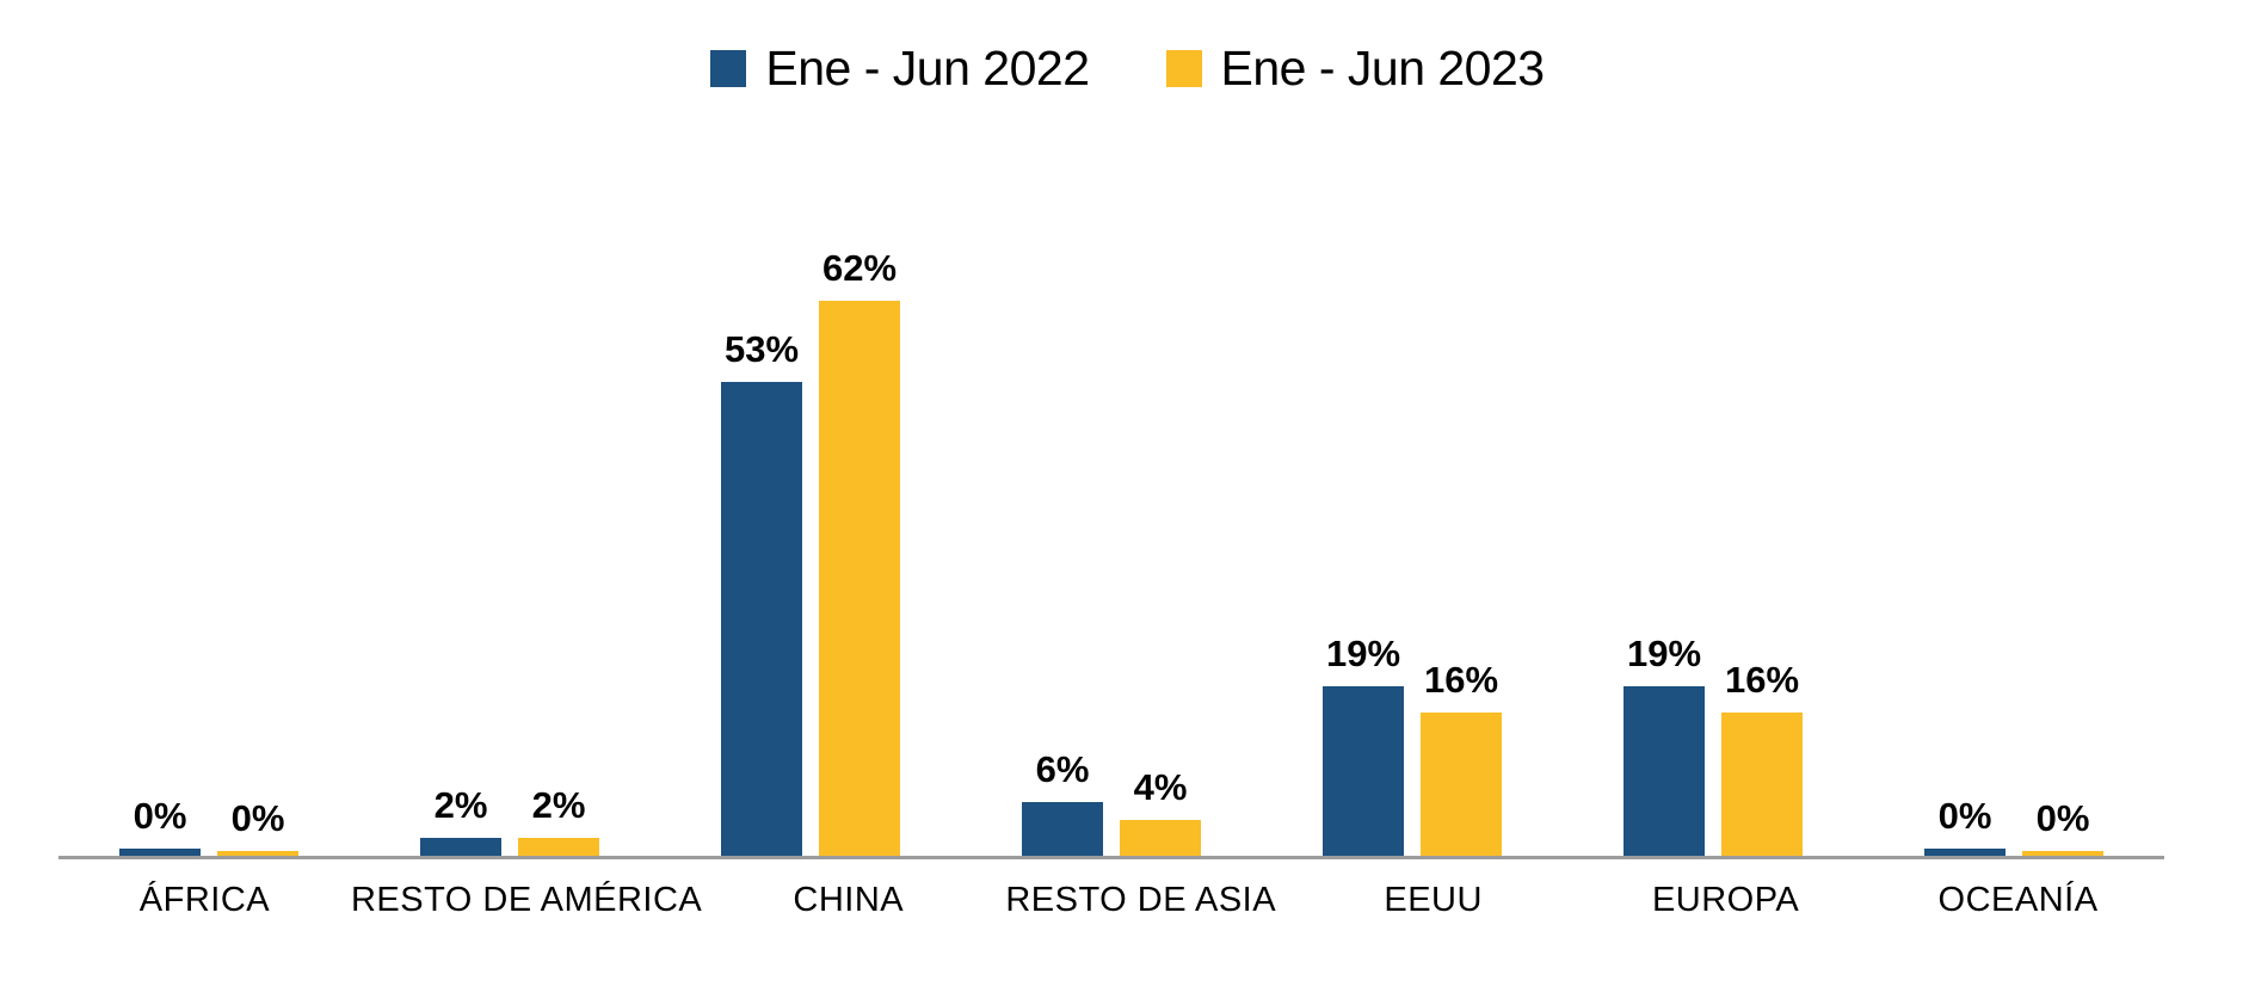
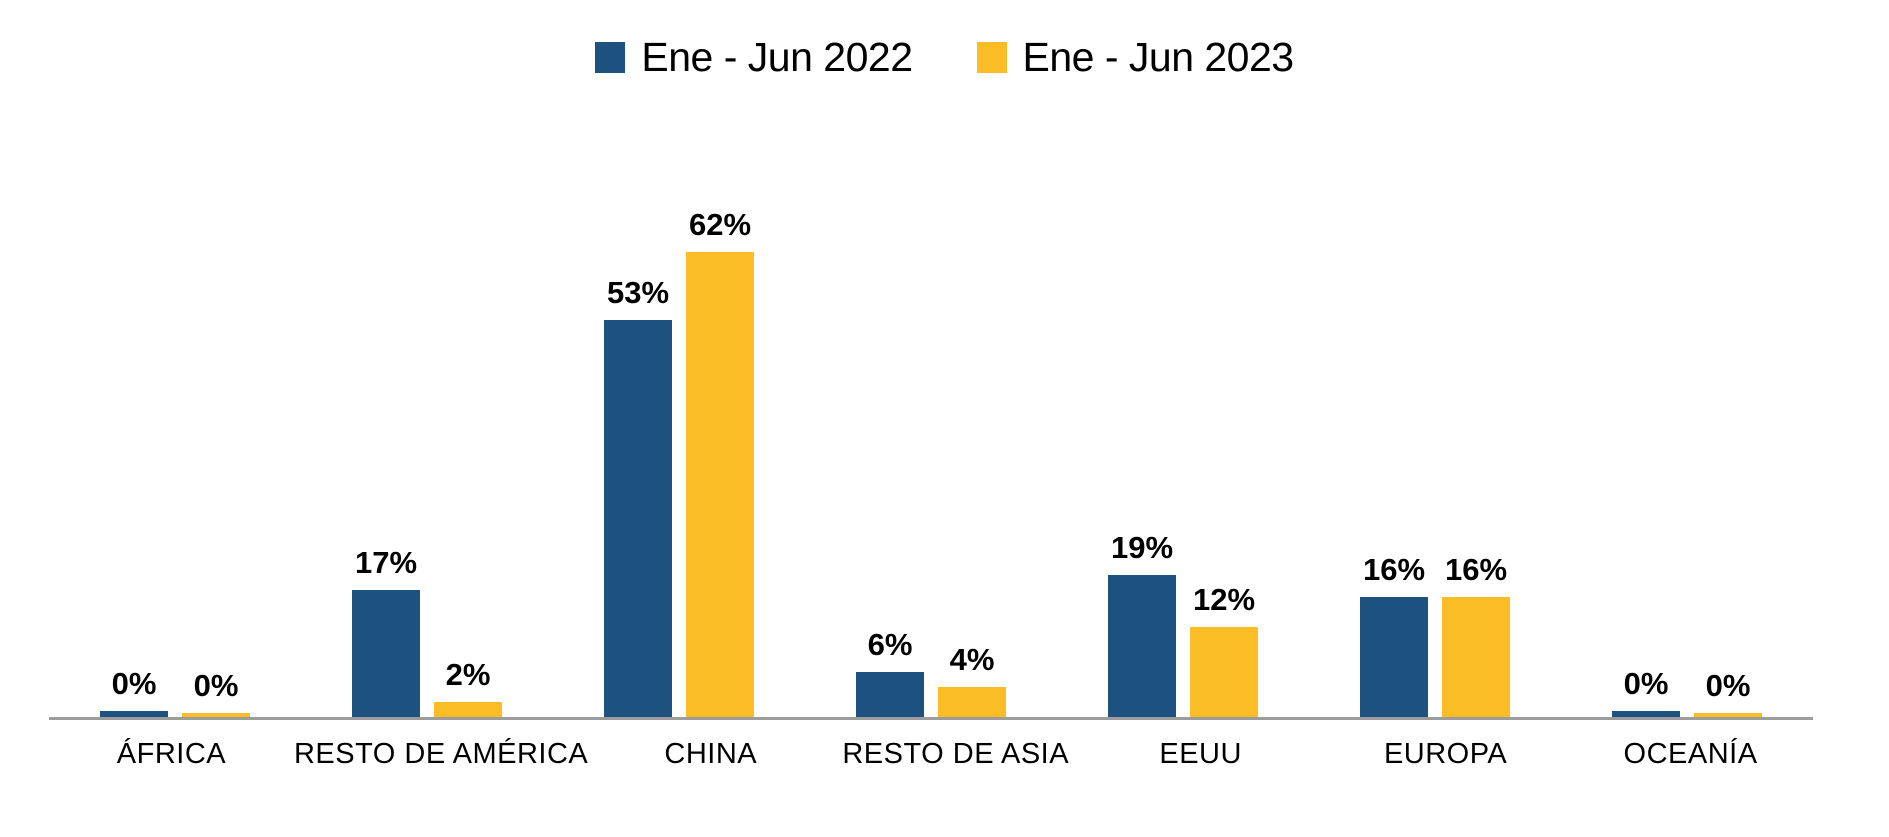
Ene - Jun 2022/RESTO DE AMÉRICA: 2% -> 17%
Ene - Jun 2023/EEUU: 16% -> 12%
Ene - Jun 2022/EUROPA: 19% -> 16%
